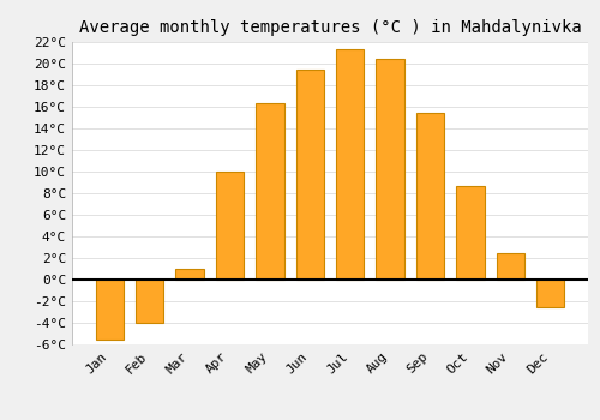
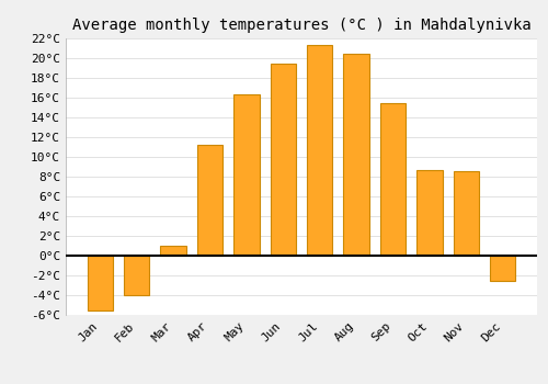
Apr: 10.0°C -> 11.2°C
Nov: 2.5°C -> 8.6°C
